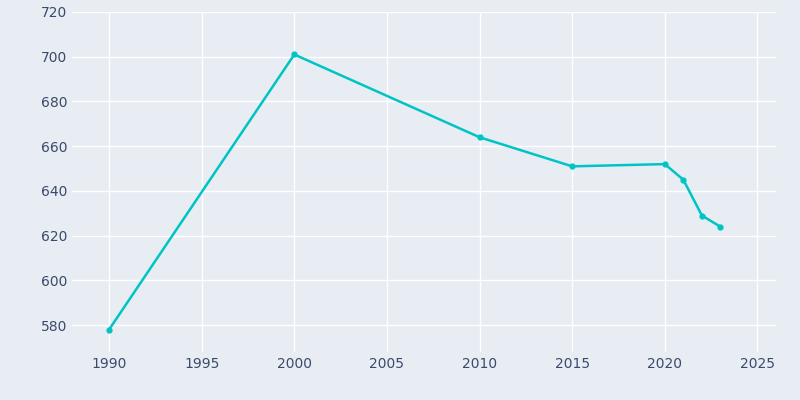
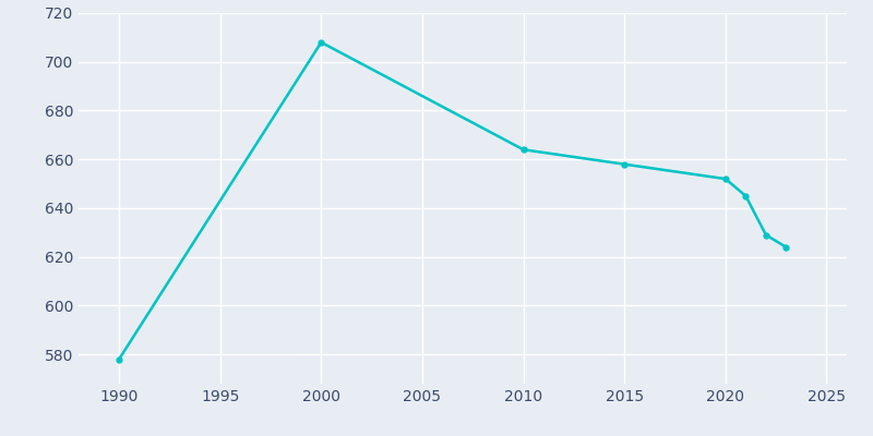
2000: 701 -> 708
2015: 651 -> 658
